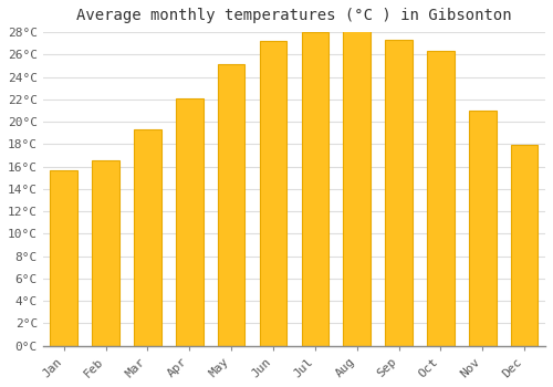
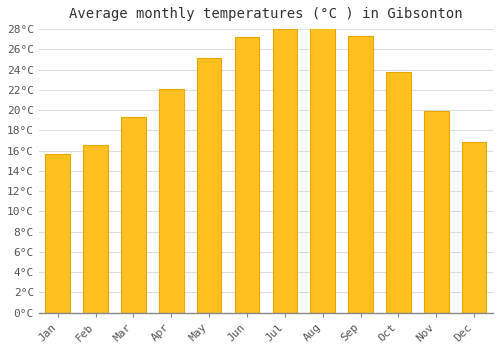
Oct: 26.3°C -> 23.8°C
Nov: 21.0°C -> 19.9°C
Dec: 17.9°C -> 16.8°C
